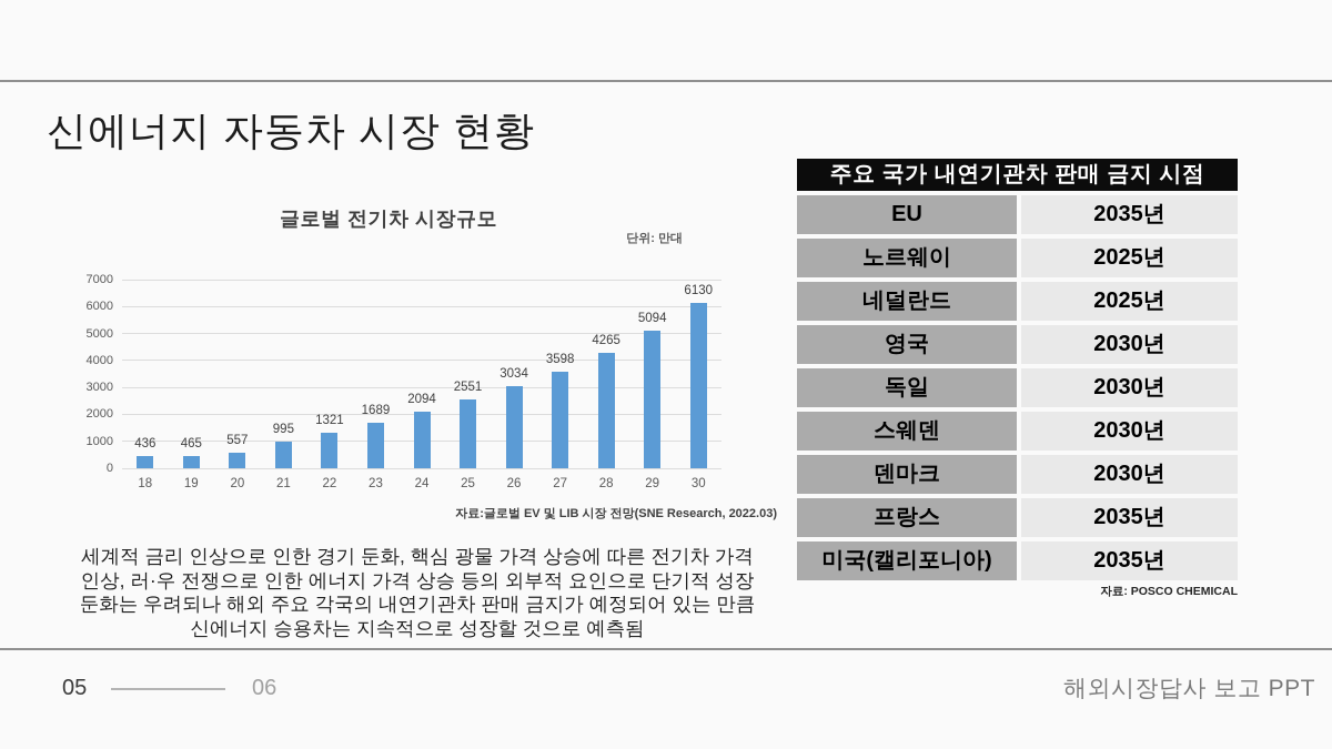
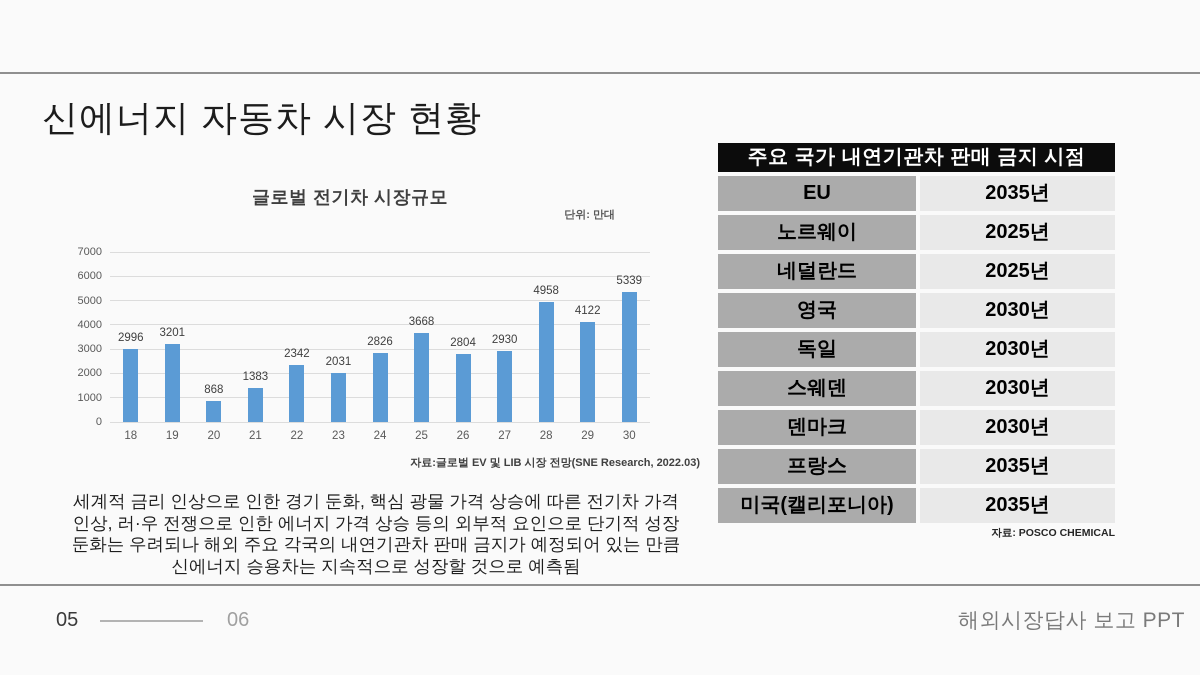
18: 436 -> 2996
19: 465 -> 3201
20: 557 -> 868
21: 995 -> 1383
22: 1321 -> 2342
23: 1689 -> 2031
24: 2094 -> 2826
25: 2551 -> 3668
26: 3034 -> 2804
27: 3598 -> 2930
28: 4265 -> 4958
29: 5094 -> 4122
30: 6130 -> 5339
